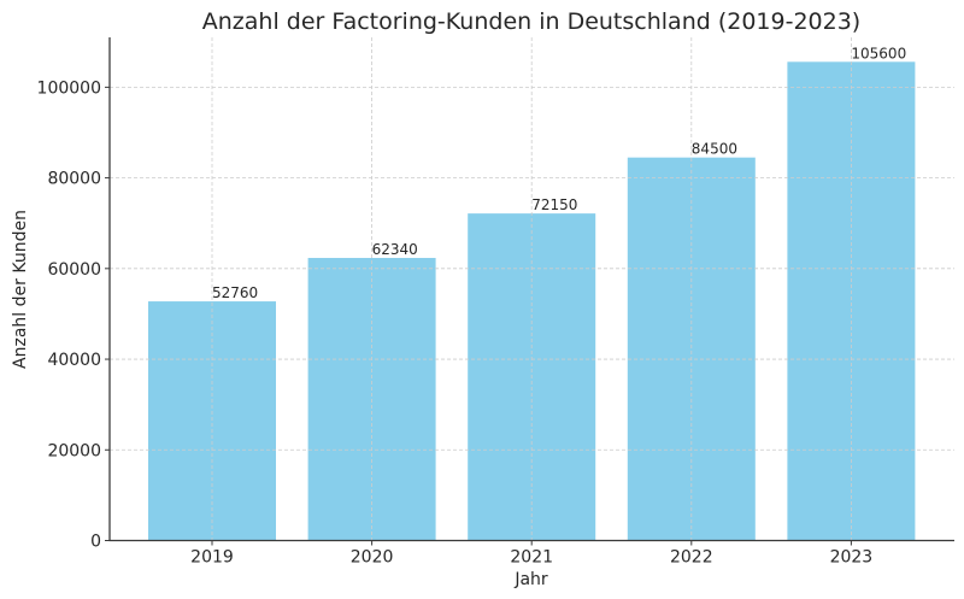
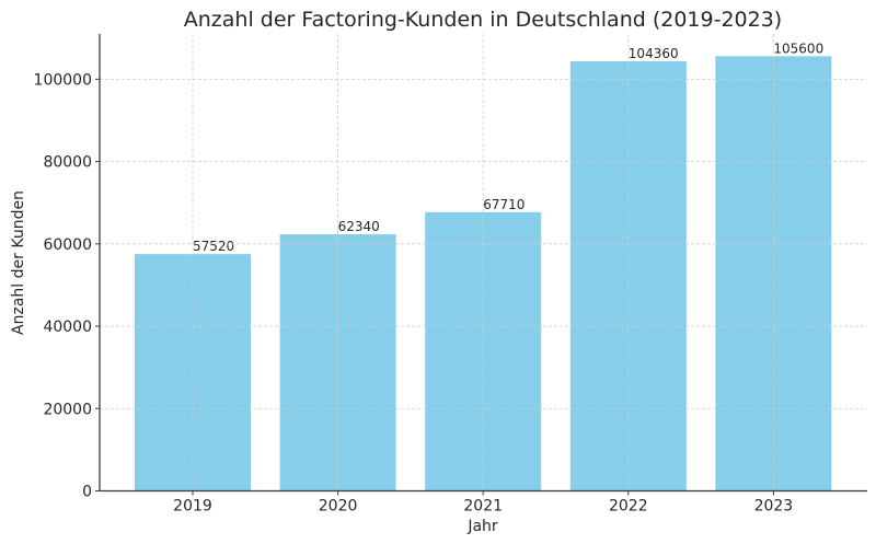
2019: 52760 -> 57520
2021: 72150 -> 67710
2022: 84500 -> 104360
